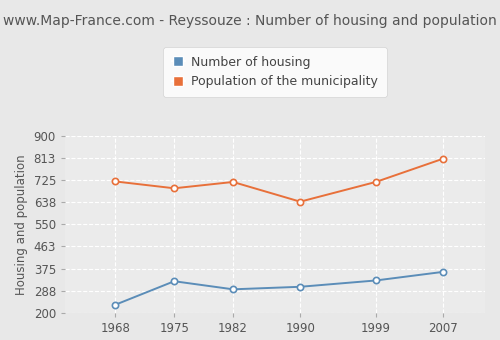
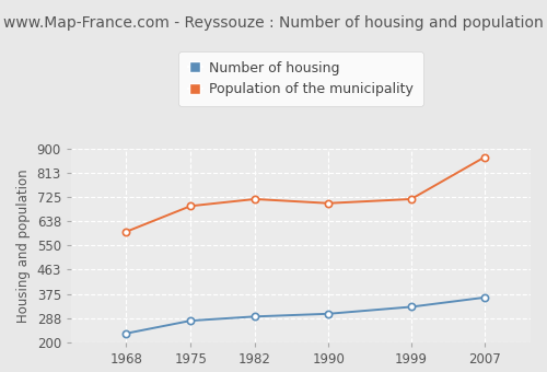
Population of the municipality/1968: 720 -> 600
Number of housing/1975: 325 -> 278
Population of the municipality/1990: 640 -> 703
Population of the municipality/2007: 810 -> 870
